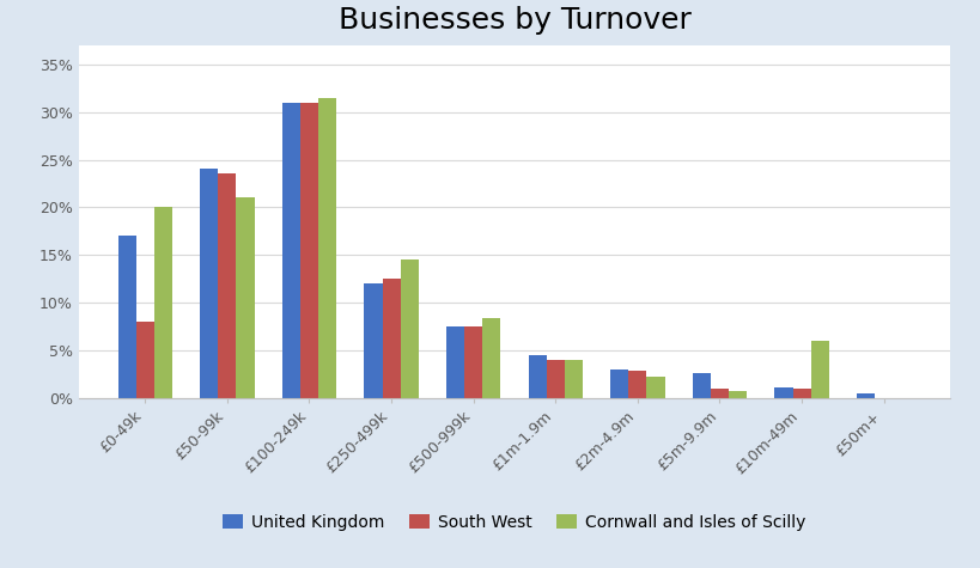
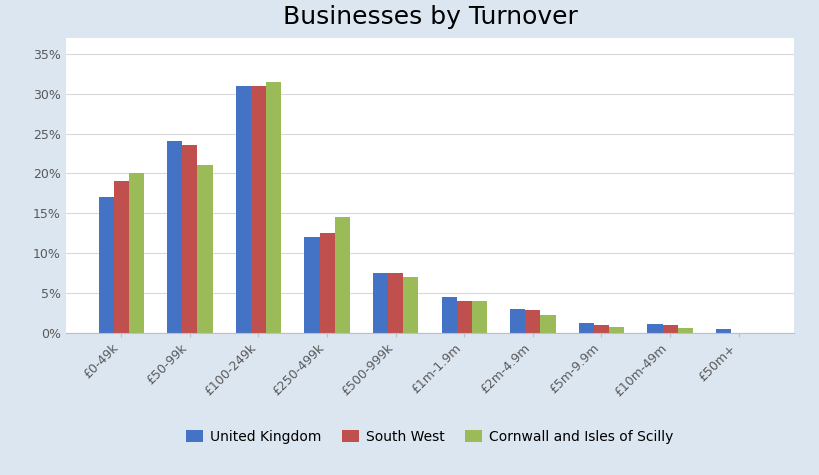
South West/£0-49k: 8.0% -> 19.0%
Cornwall and Isles of Scilly/£500-999k: 8.4% -> 7.0%
United Kingdom/£5m-9.9m: 2.6% -> 1.2%
Cornwall and Isles of Scilly/£10m-49m: 6.0% -> 0.6%
